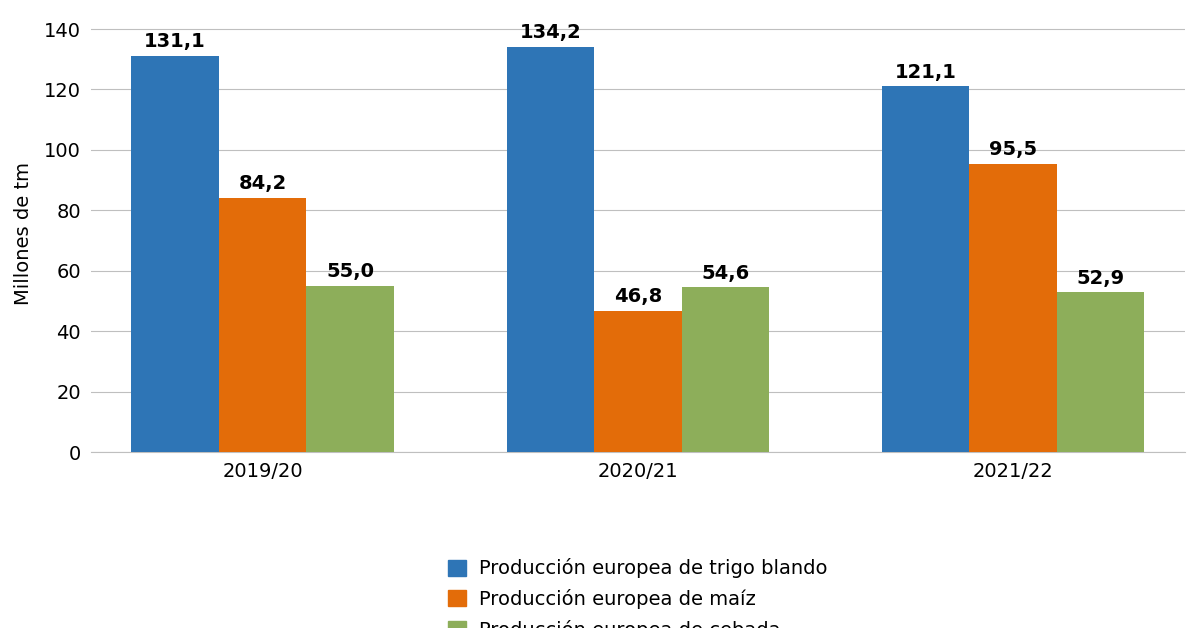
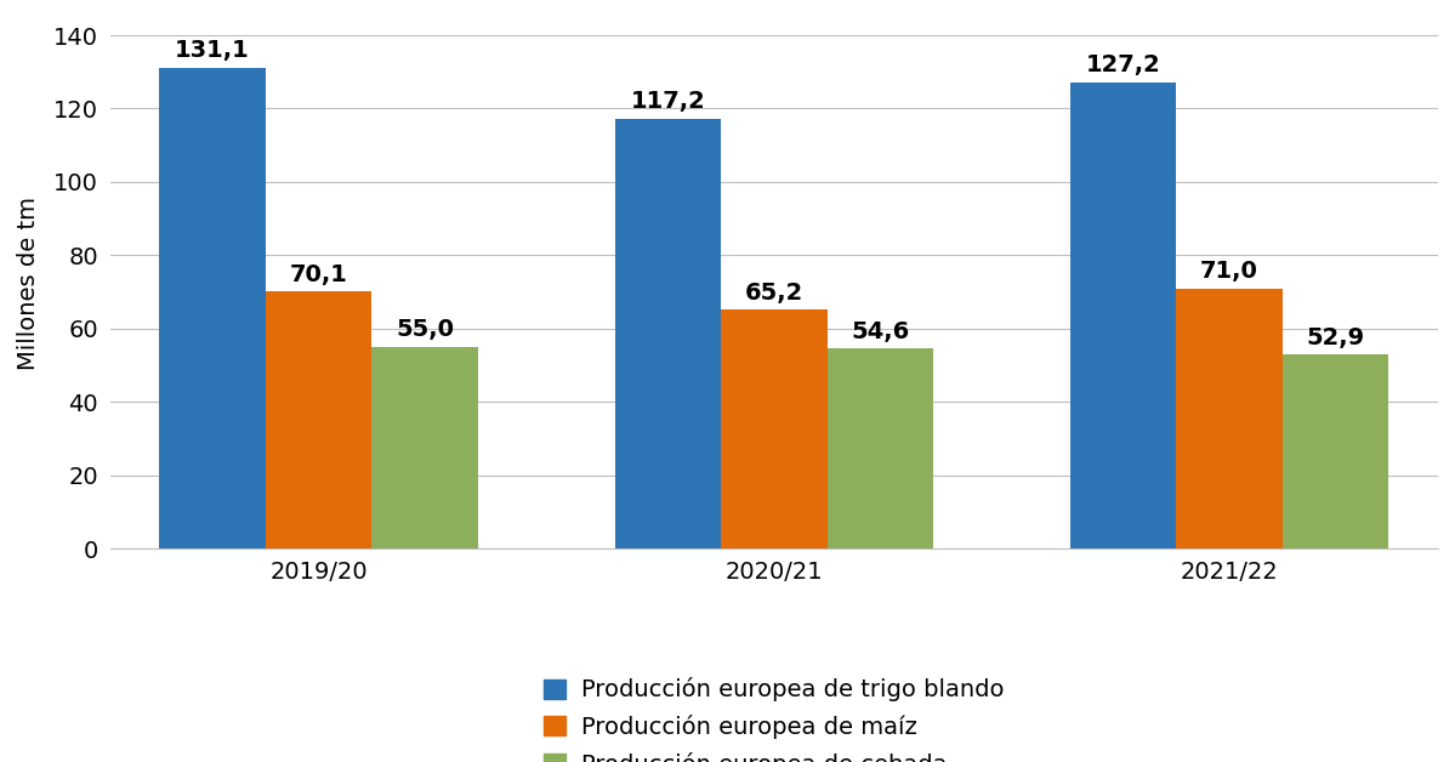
Producción europea de maíz/2019/20: 84,2 -> 70,1
Producción europea de trigo blando/2020/21: 134,2 -> 117,2
Producción europea de maíz/2020/21: 46,8 -> 65,2
Producción europea de trigo blando/2021/22: 121,1 -> 127,2
Producción europea de maíz/2021/22: 95,5 -> 71,0
